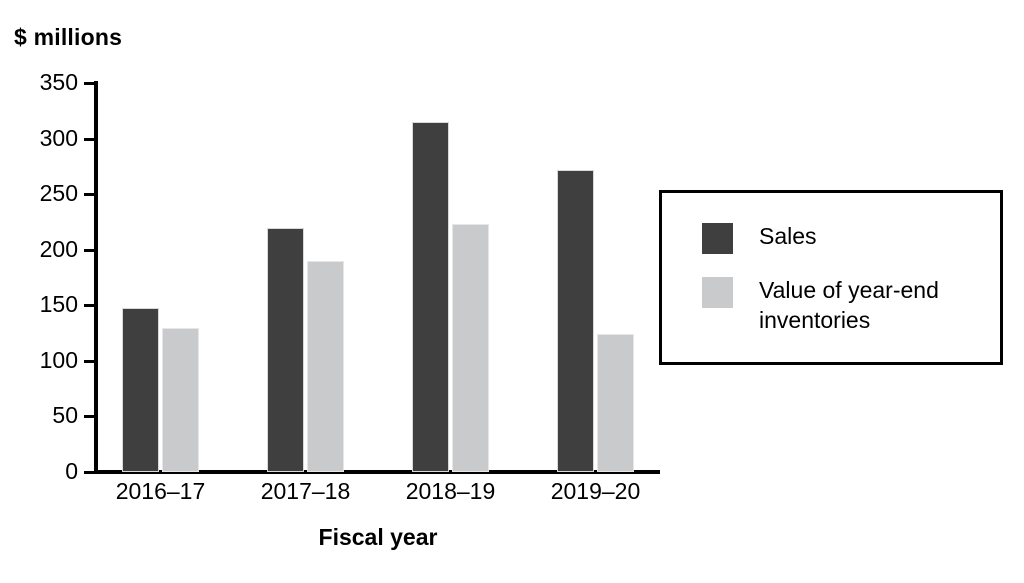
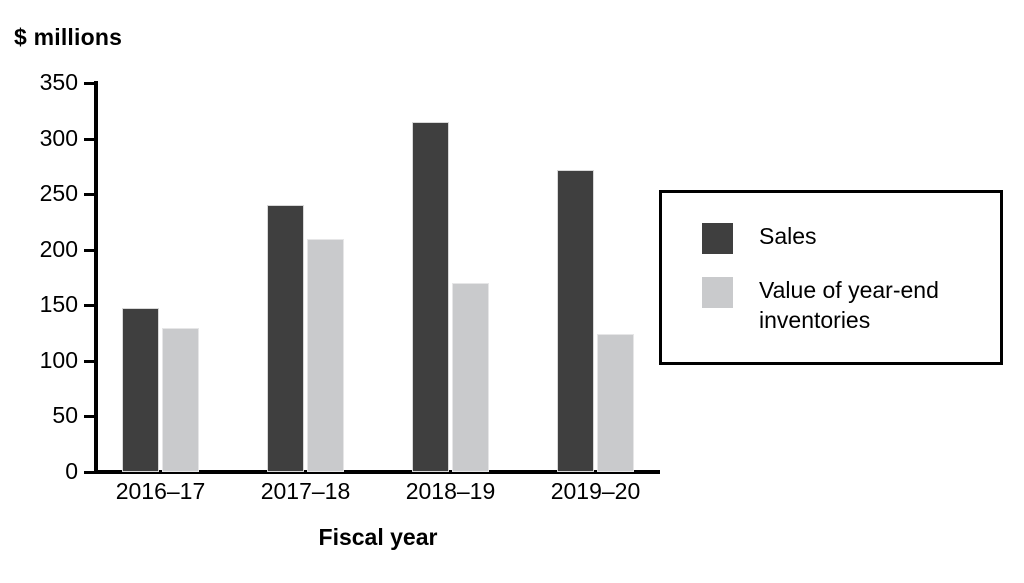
Sales/2017–18: 220 -> 240
Value of year-end inventories/2017–18: 190 -> 210
Value of year-end inventories/2018–19: 223 -> 170
